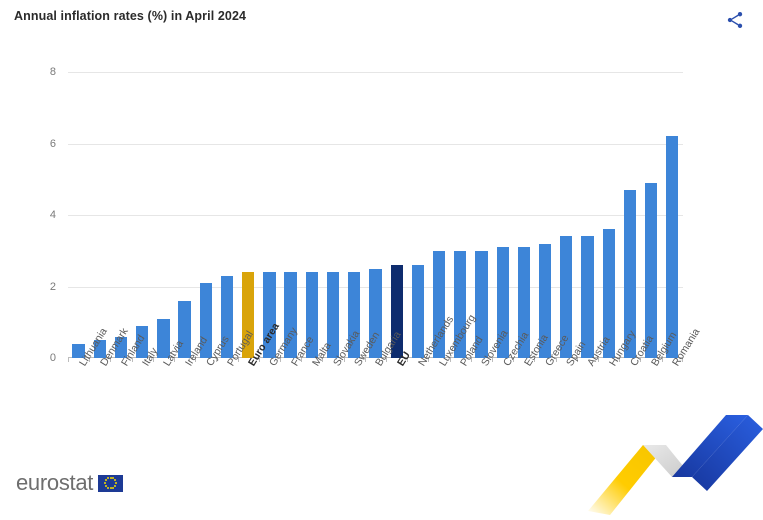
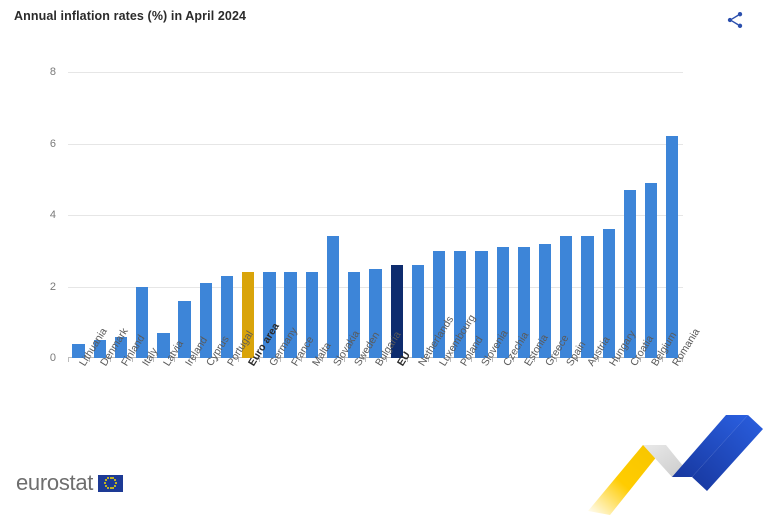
Italy: 0.9 -> 2.0
Latvia: 1.1 -> 0.7
Slovakia: 2.4 -> 3.4
